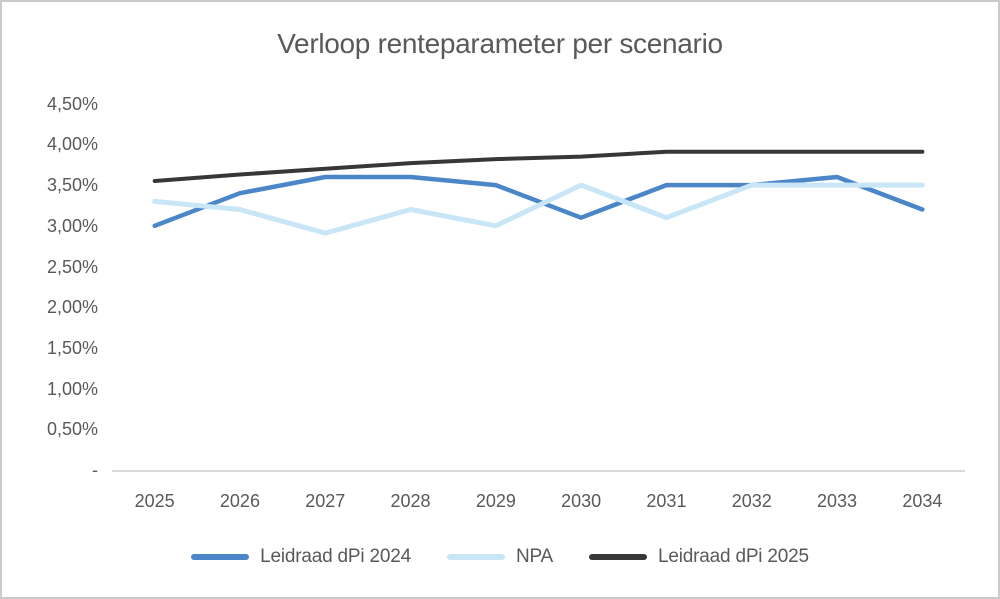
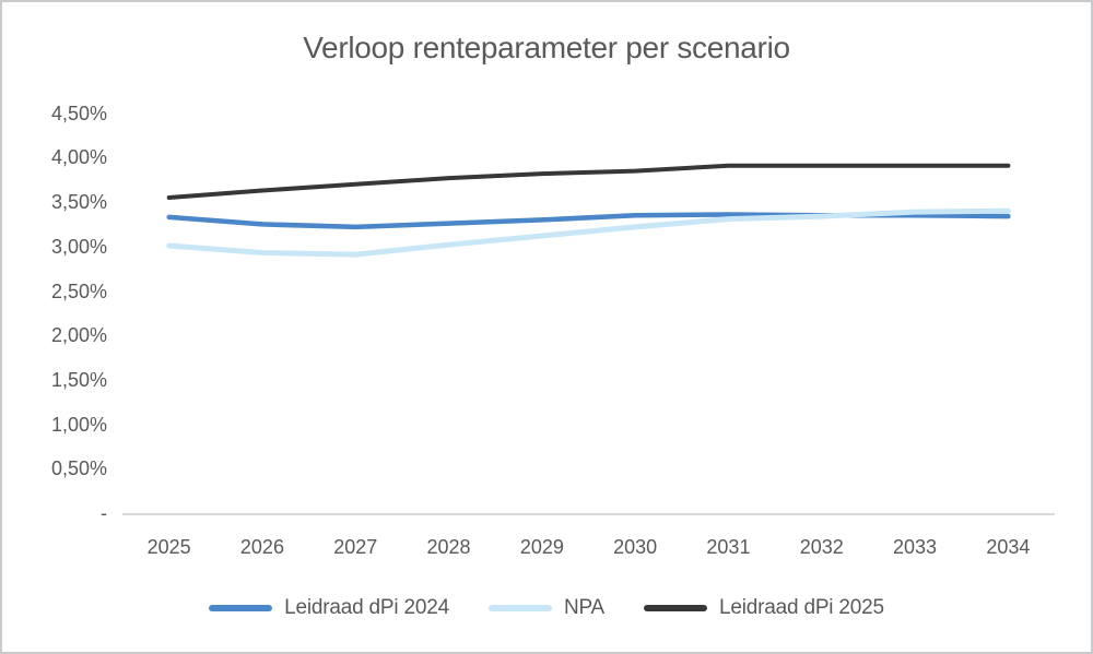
Leidraad dPi 2024/2025: 3,0% -> 3,3%
NPA/2025: 3,3% -> 3,0%
Leidraad dPi 2024/2026: 3,4% -> 3,2%
NPA/2026: 3,2% -> 2,9%
Leidraad dPi 2024/2027: 3,6% -> 3,2%
Leidraad dPi 2024/2028: 3,6% -> 3,3%
NPA/2028: 3,2% -> 3,0%
Leidraad dPi 2024/2029: 3,5% -> 3,3%
NPA/2029: 3,0% -> 3,1%
Leidraad dPi 2024/2030: 3,1% -> 3,4%
NPA/2030: 3,5% -> 3,2%
Leidraad dPi 2024/2031: 3,5% -> 3,4%
NPA/2031: 3,1% -> 3,3%
Leidraad dPi 2024/2032: 3,5% -> 3,4%
NPA/2032: 3,5% -> 3,3%
Leidraad dPi 2024/2033: 3,6% -> 3,4%
NPA/2033: 3,5% -> 3,4%
Leidraad dPi 2024/2034: 3,2% -> 3,3%
NPA/2034: 3,5% -> 3,4%
